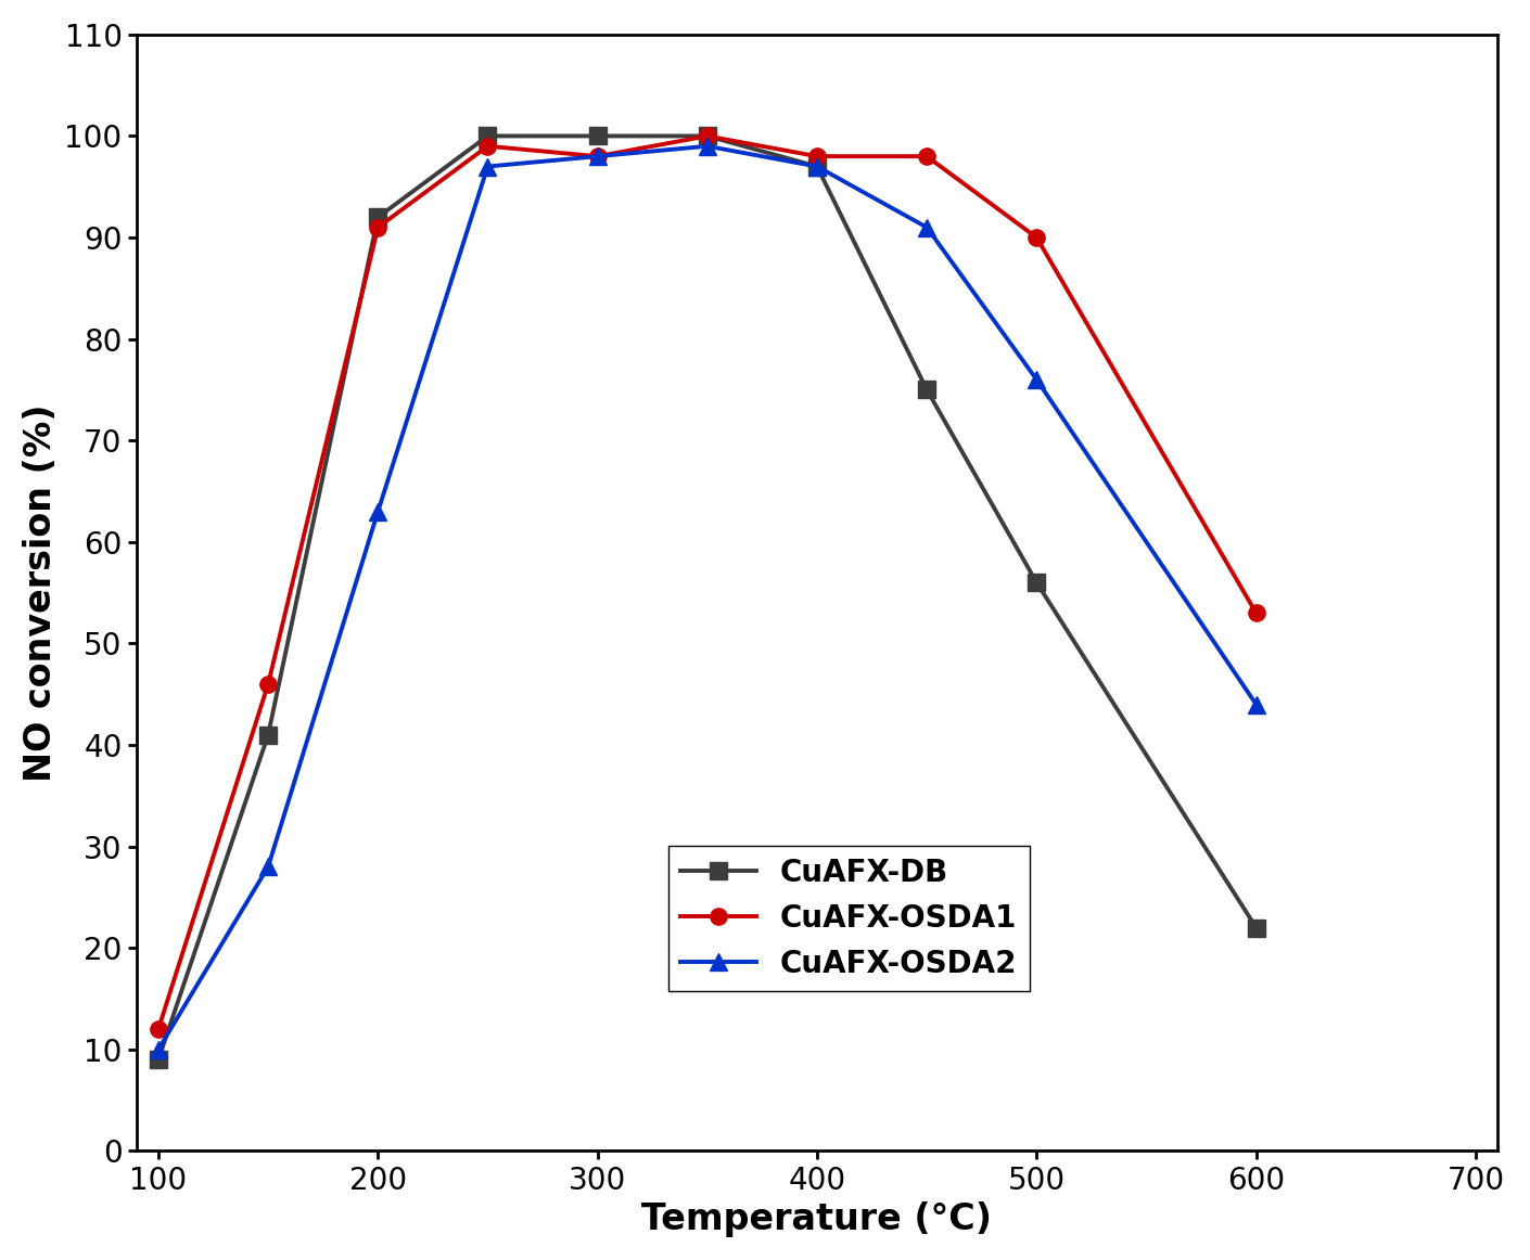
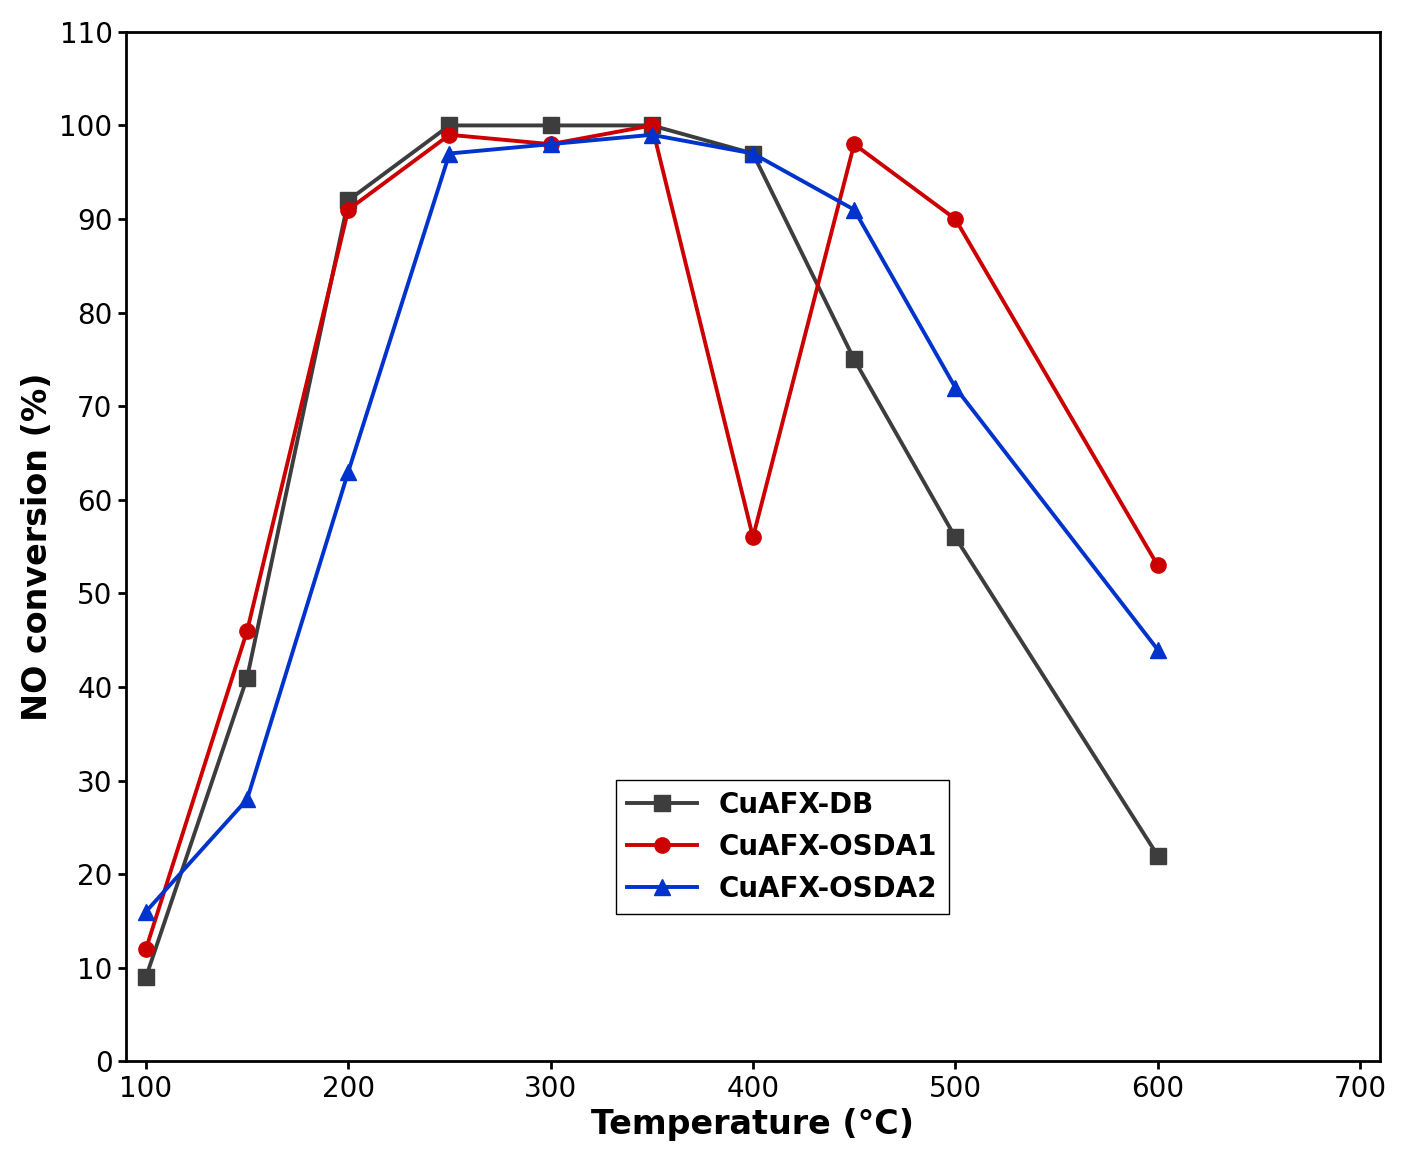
CuAFX-OSDA2/100: 10 -> 16
CuAFX-OSDA1/400: 98 -> 56
CuAFX-OSDA2/500: 76 -> 72
